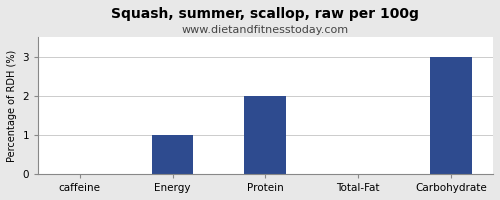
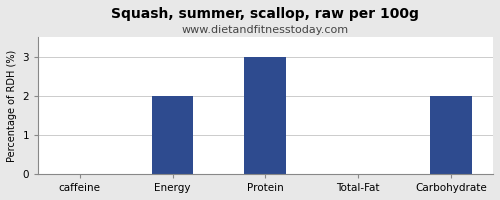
Energy: 1 -> 2
Protein: 2 -> 3
Carbohydrate: 3 -> 2
